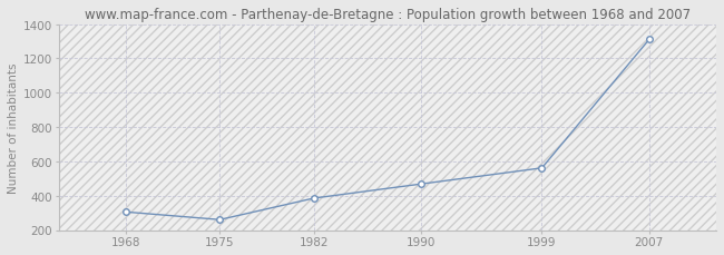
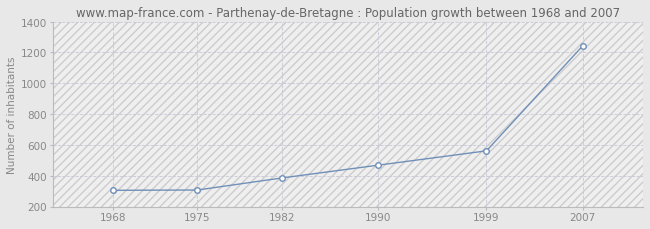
1975: 260 -> 310
2007: 1310 -> 1240
